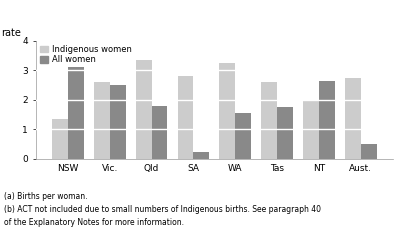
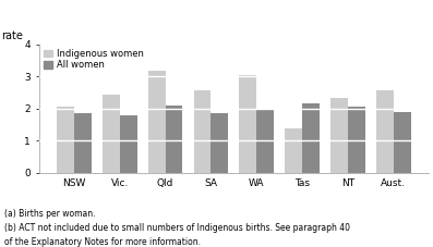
Indigenous women/NSW: 1.35 -> 2.07
All women/NSW: 3.10 -> 1.85
Indigenous women/Vic.: 2.60 -> 2.42
All women/Vic.: 2.50 -> 1.80
Indigenous women/Qld: 3.35 -> 3.17
All women/Qld: 1.80 -> 2.10
Indigenous women/SA: 2.80 -> 2.57
All women/SA: 0.25 -> 1.87
Indigenous women/WA: 3.25 -> 3.03
All women/WA: 1.55 -> 1.96
Indigenous women/Tas: 2.60 -> 1.40
All women/Tas: 1.75 -> 2.17
Indigenous women/NT: 2.00 -> 2.32
All women/NT: 2.65 -> 2.07
Indigenous women/Aust.: 2.75 -> 2.57
All women/Aust.: 0.50 -> 1.90
